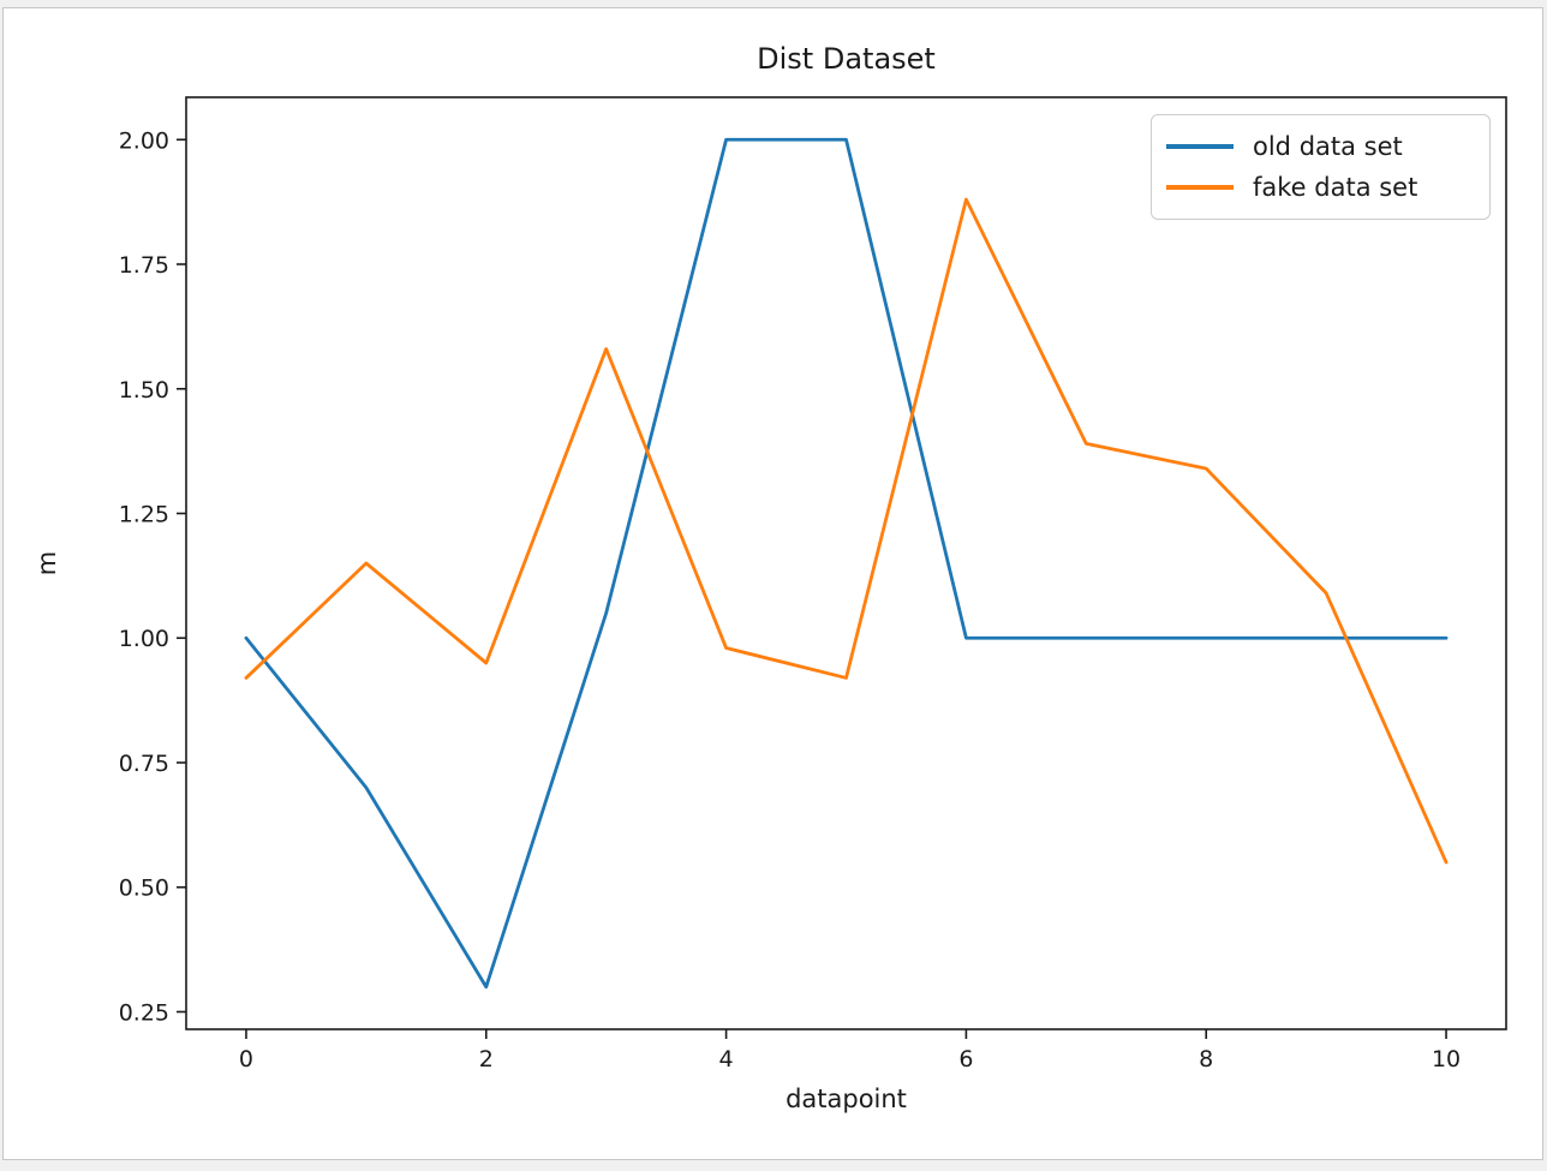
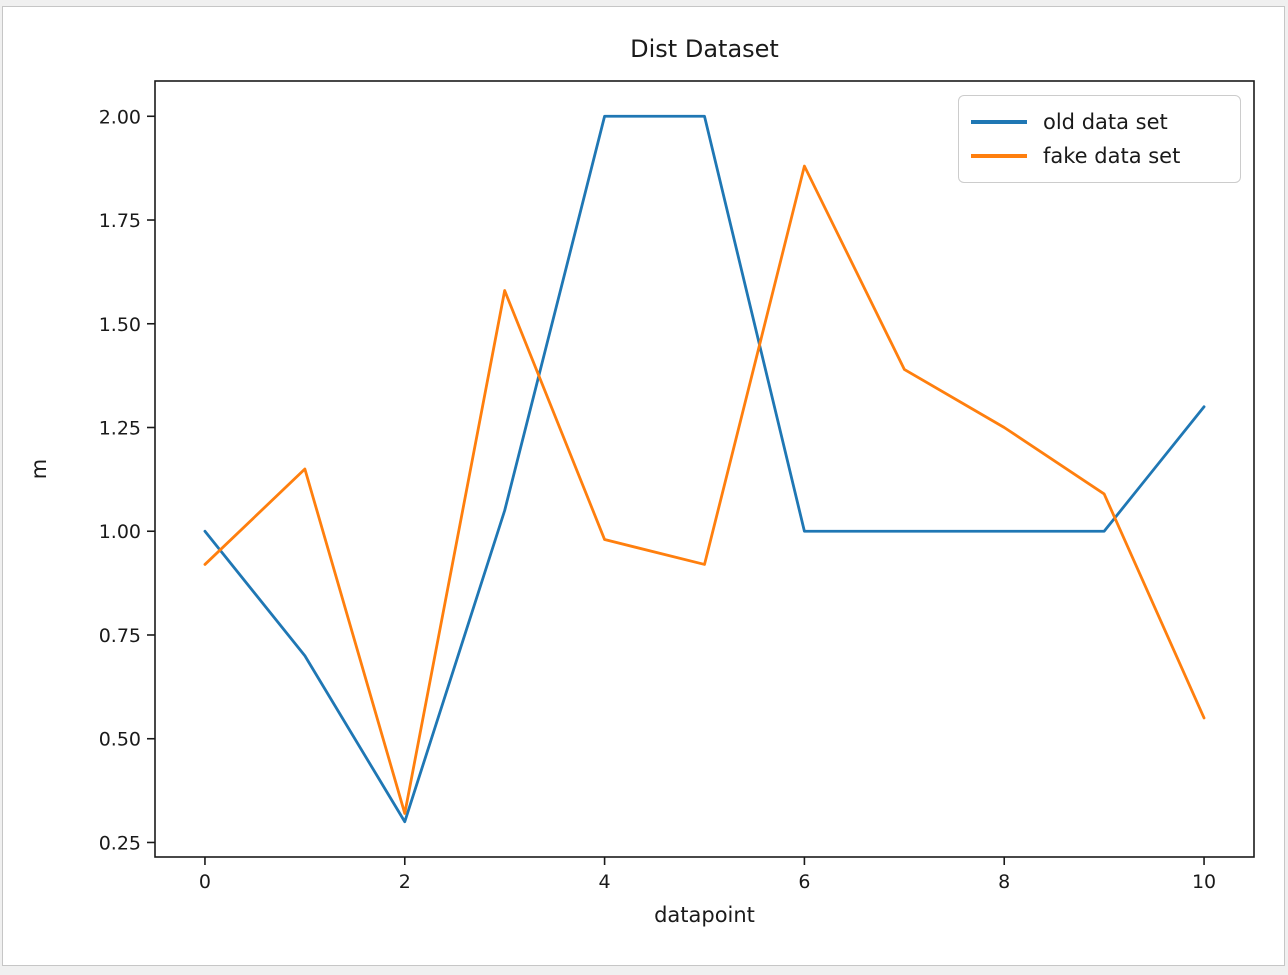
fake data set/2: 0.95 -> 0.32
fake data set/8: 1.34 -> 1.25
old data set/10: 1.00 -> 1.30
